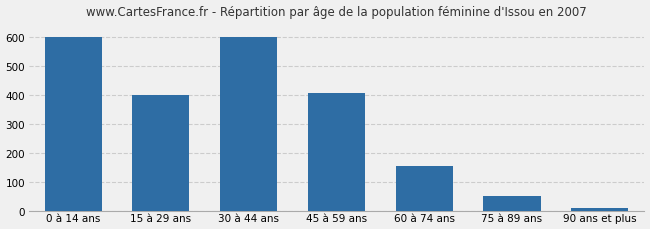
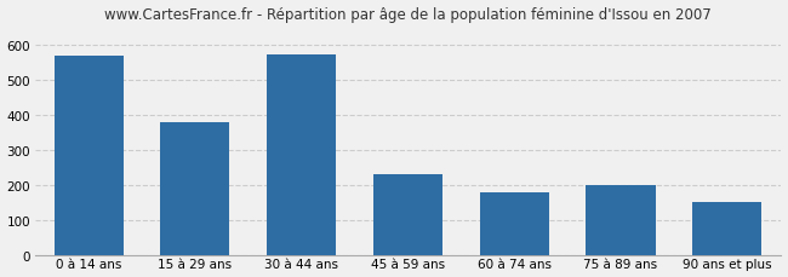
0 à 14 ans: 600 -> 570
15 à 29 ans: 400 -> 380
30 à 44 ans: 600 -> 575
45 à 59 ans: 408 -> 230
60 à 74 ans: 155 -> 180
75 à 89 ans: 50 -> 200
90 ans et plus: 10 -> 150
